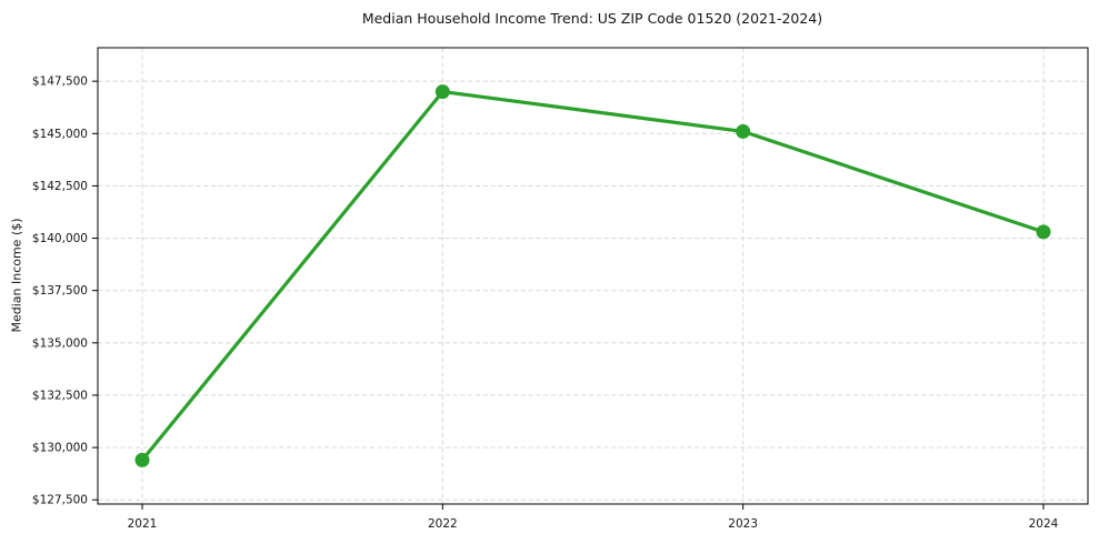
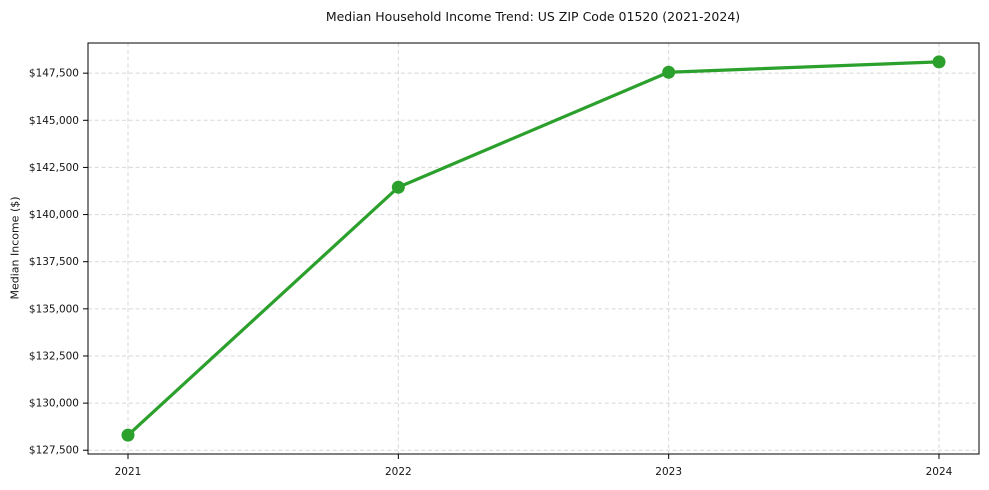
2021: $129400 -> $128300
2022: $147000 -> $141400
2023: $145100 -> $147600
2024: $140300 -> $148100
